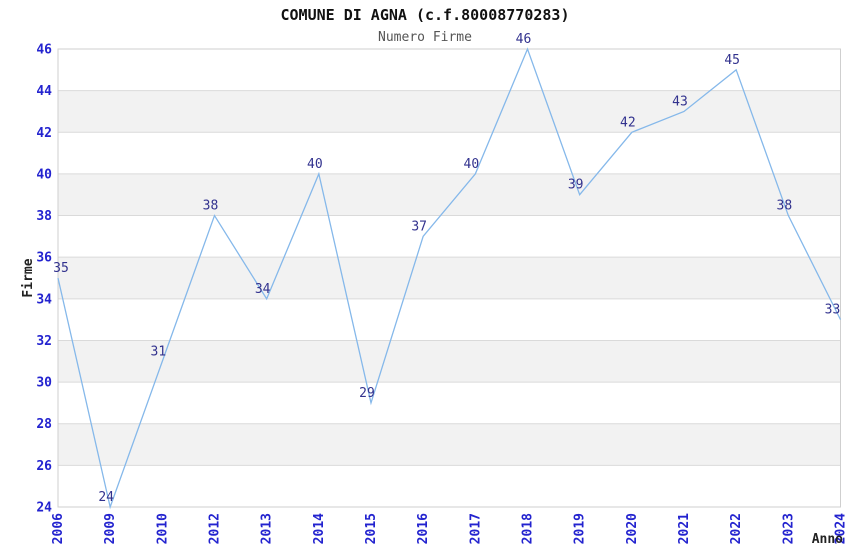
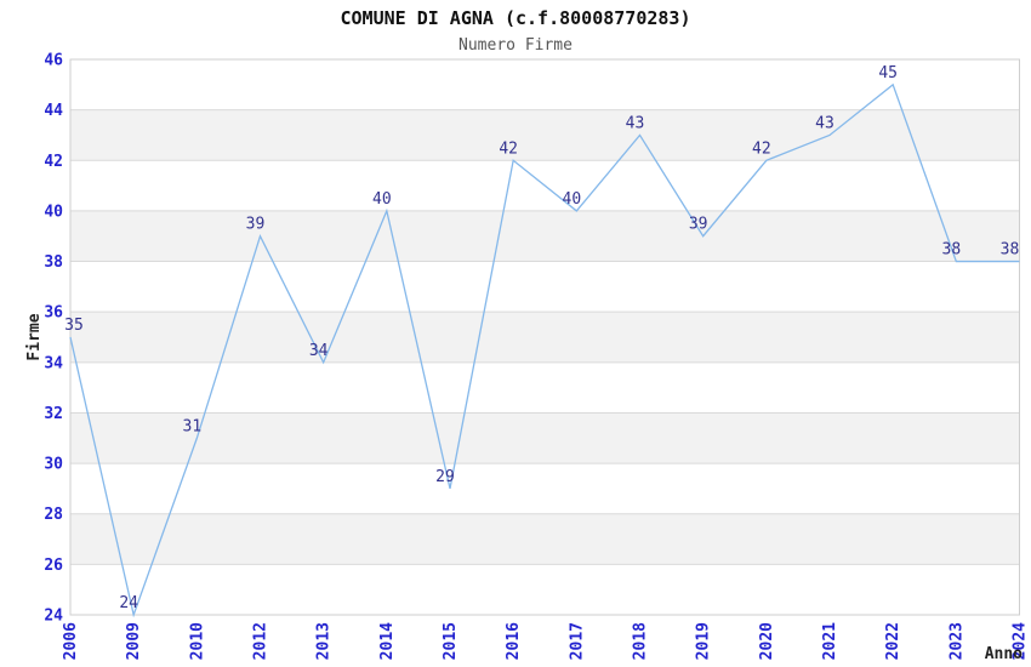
2012: 38 -> 39
2016: 37 -> 42
2018: 46 -> 43
2024: 33 -> 38
